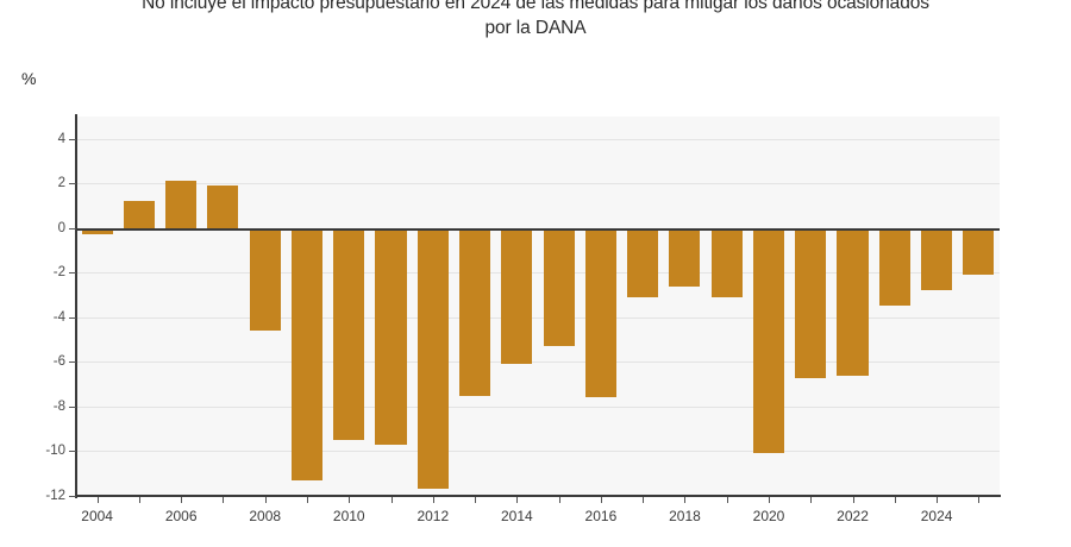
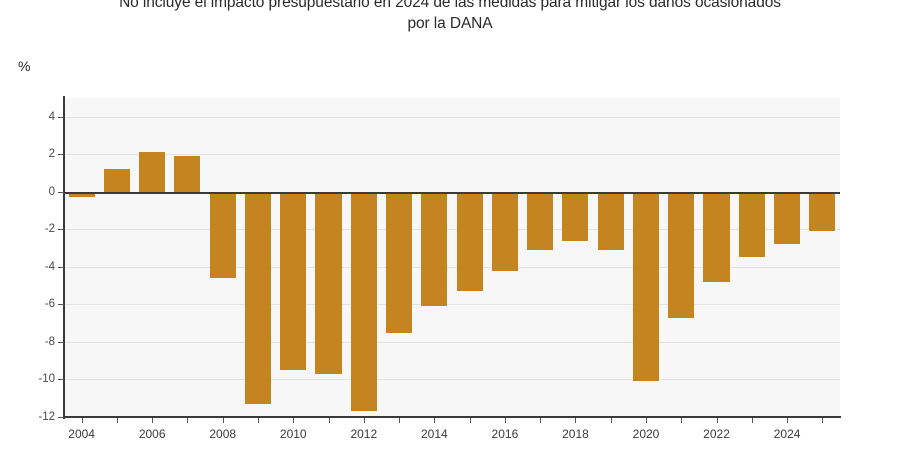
2016: -7.6 -> -4.2
2022: -6.6 -> -4.8
